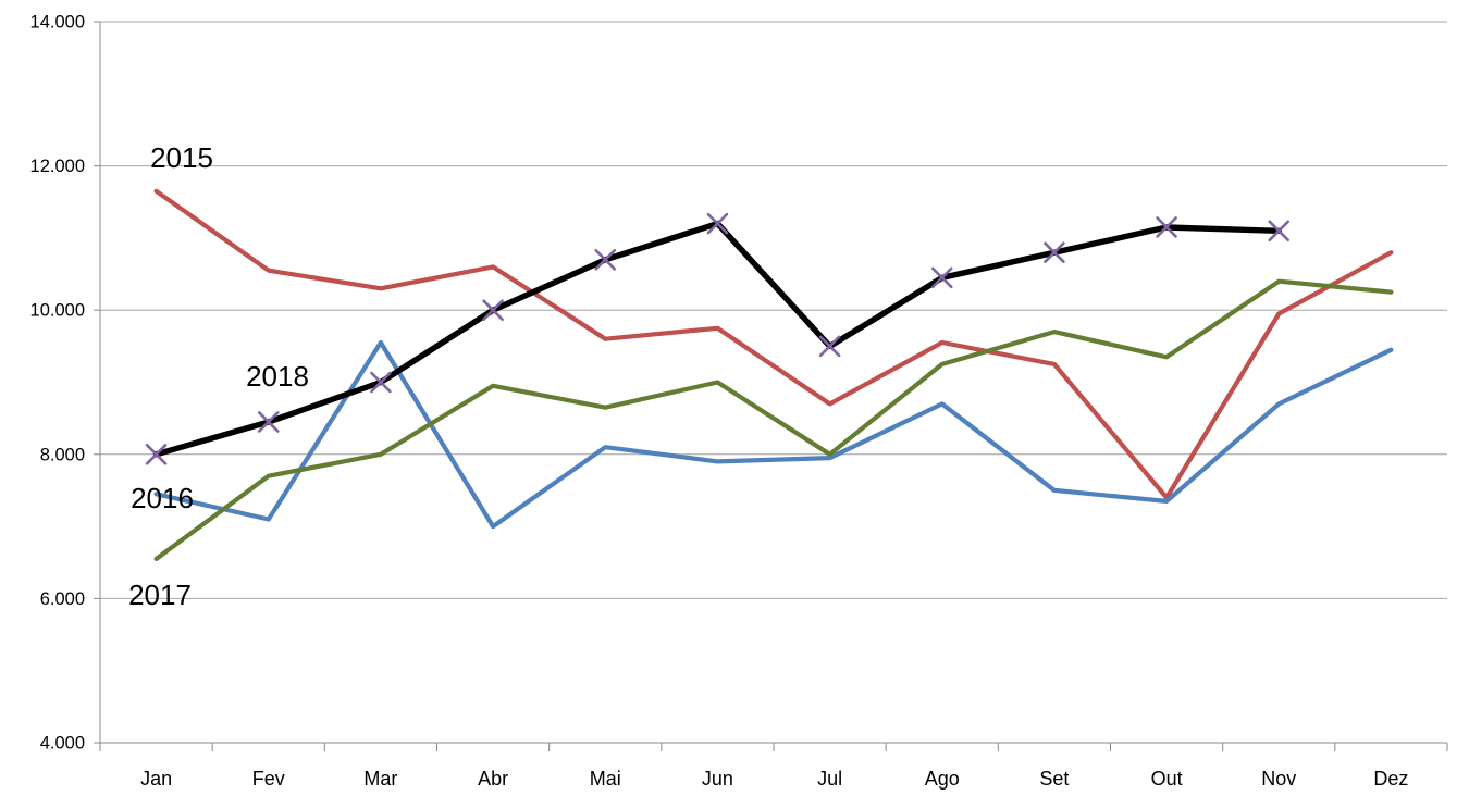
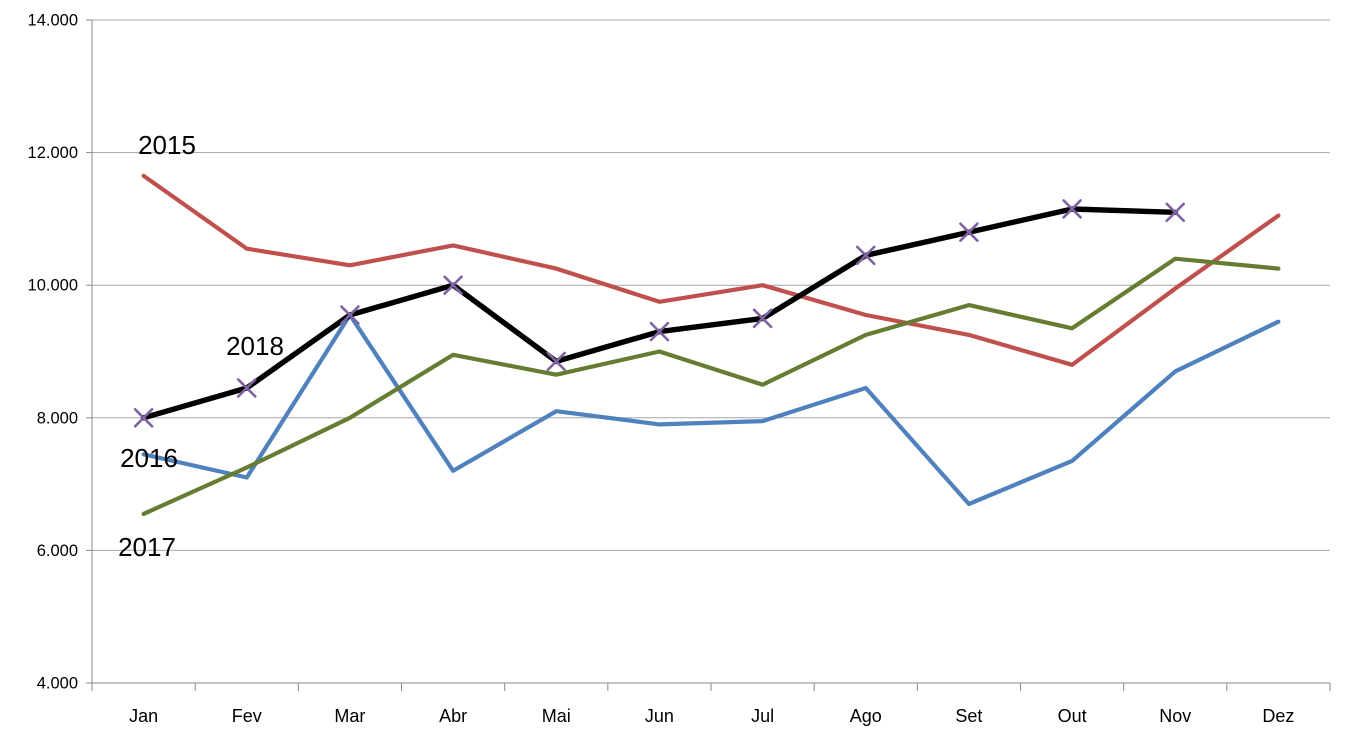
2017/Fev: 7700 -> 7200
2018/Mar: 9000 -> 9600
2016/Abr: 7000 -> 7200
2015/Mai: 9600 -> 10200
2018/Mai: 10700 -> 8800
2018/Jun: 11200 -> 9300
2015/Jul: 8700 -> 10000
2017/Jul: 8000 -> 8500
2016/Ago: 8700 -> 8400
2016/Set: 7500 -> 6700
2015/Out: 7400 -> 8800
2015/Dez: 10800 -> 11000
